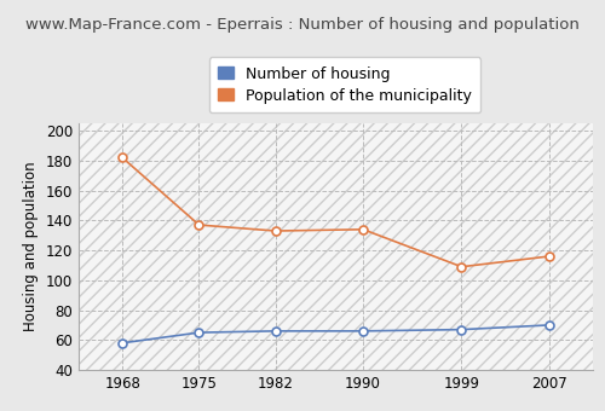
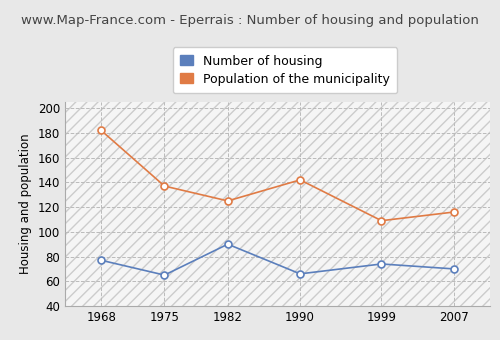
Number of housing/1968: 58 -> 77
Number of housing/1982: 66 -> 90
Population of the municipality/1982: 133 -> 125
Population of the municipality/1990: 134 -> 142
Number of housing/1999: 67 -> 74
